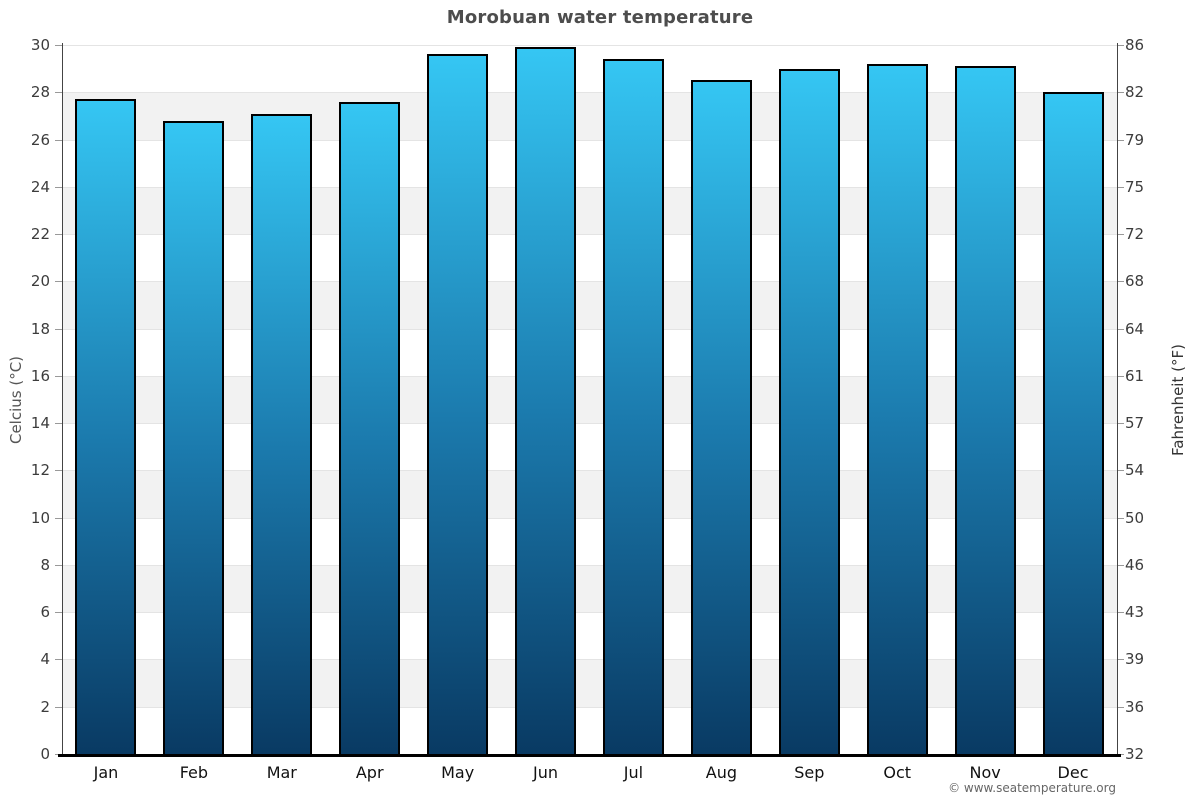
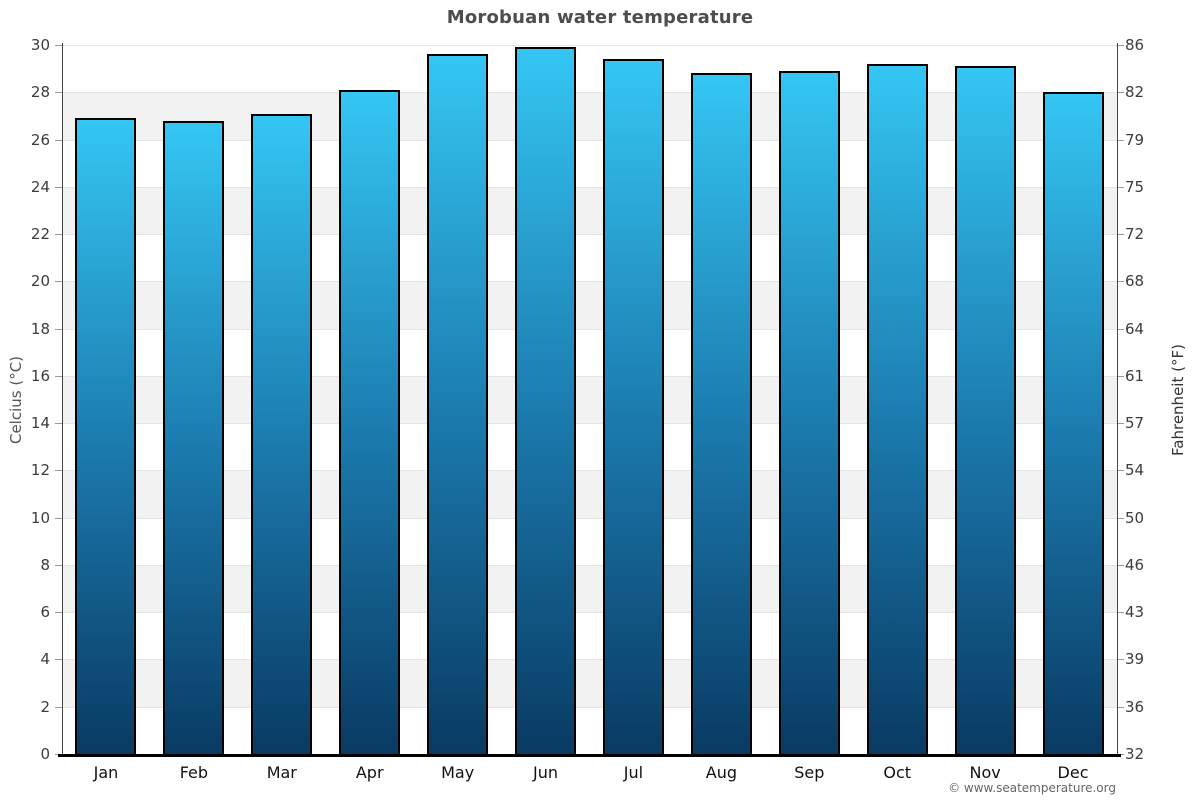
Jan: 27.7 -> 26.9
Apr: 27.6 -> 28.1
Aug: 28.5 -> 28.8
Sep: 29.0 -> 28.9
